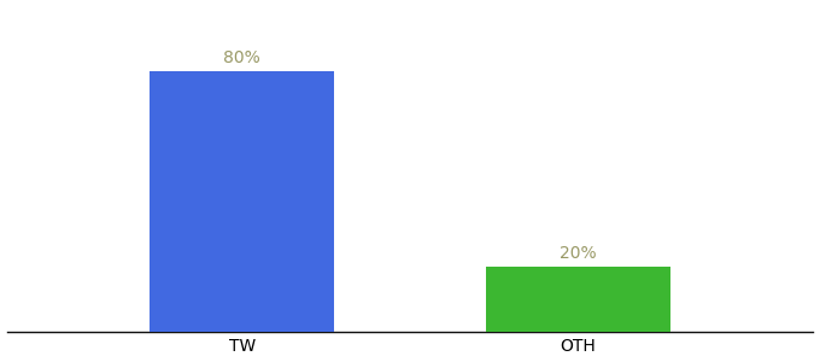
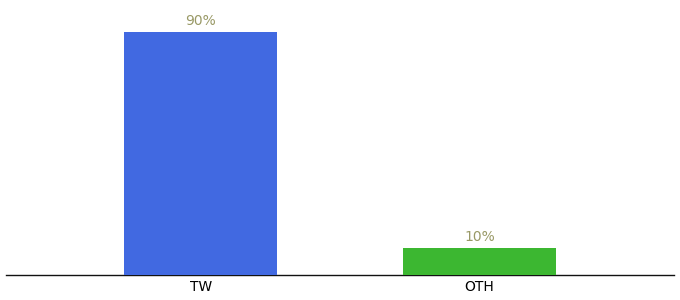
TW: 80% -> 90%
OTH: 20% -> 10%
